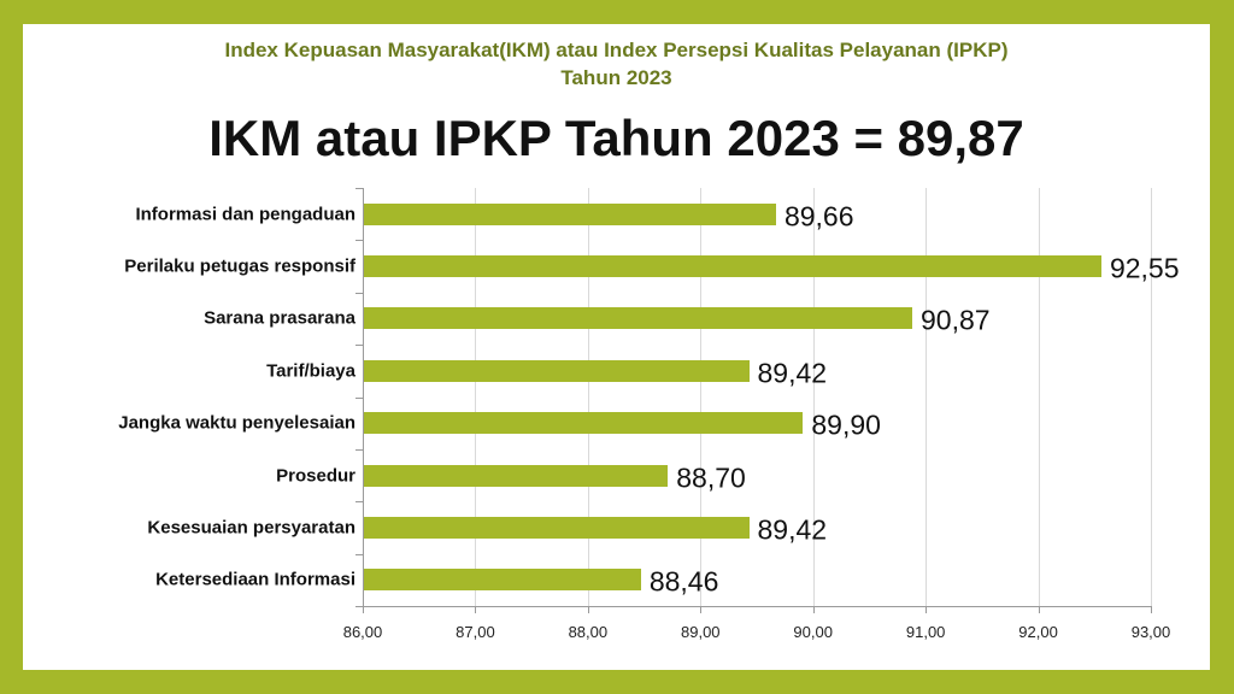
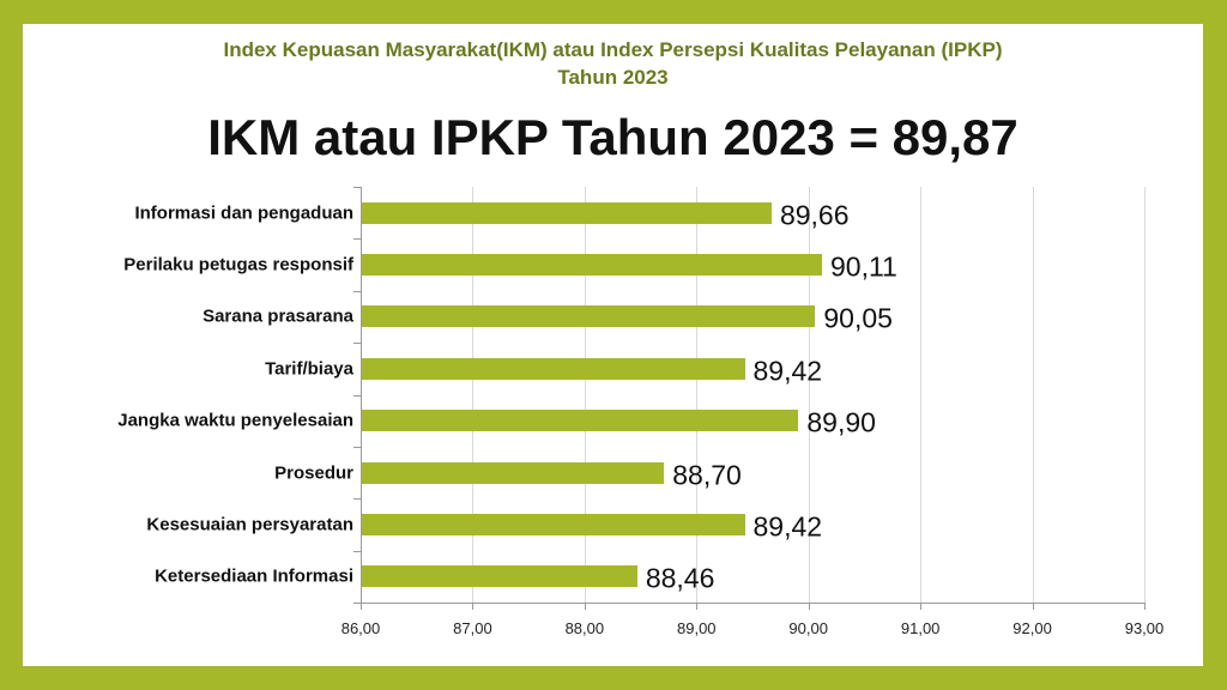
Perilaku petugas responsif: 92,55 -> 90,11
Sarana prasarana: 90,87 -> 90,05
